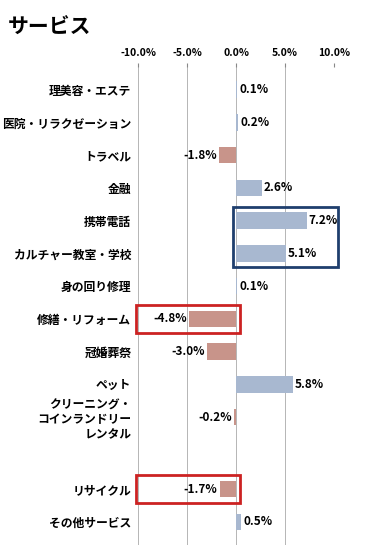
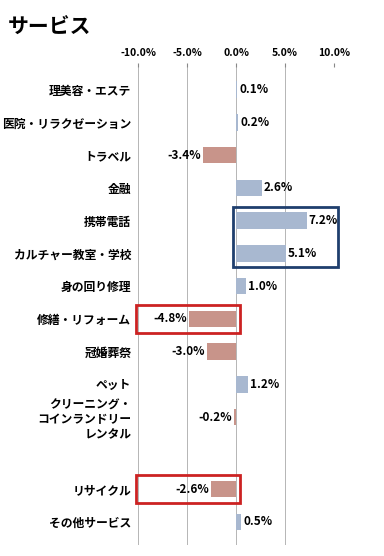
トラベル: -1.8% -> -3.4%
身の回り修理: 0.1% -> 1.0%
ペット: 5.8% -> 1.2%
リサイクル: -1.7% -> -2.6%
